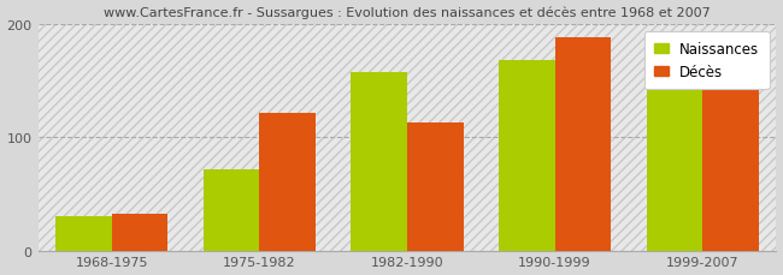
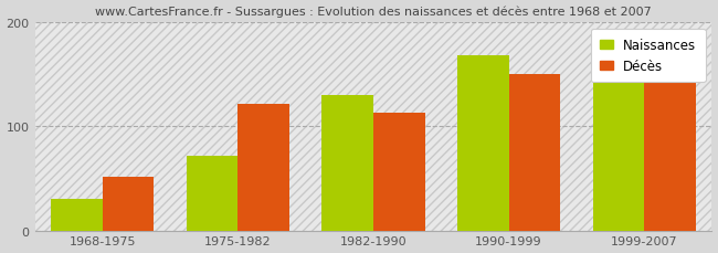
Décès/1968-1975: 32 -> 52
Naissances/1982-1990: 158 -> 130
Décès/1990-1999: 188 -> 150
